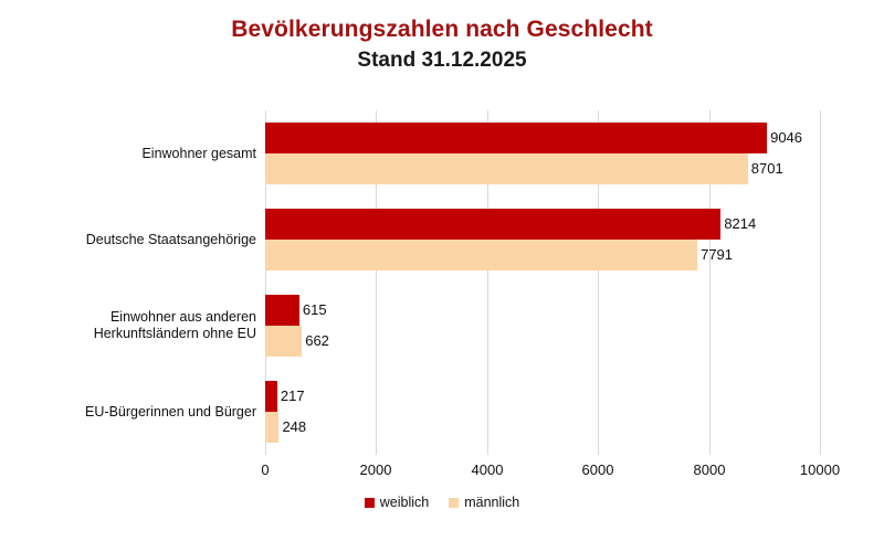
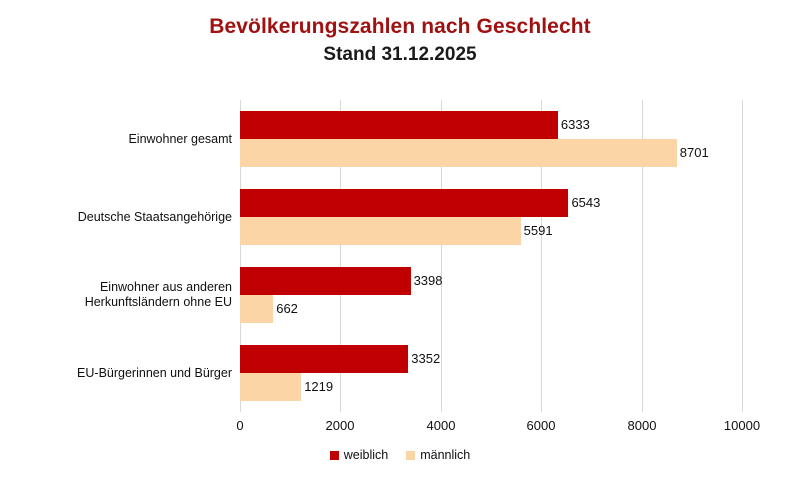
weiblich/Einwohner gesamt: 9046 -> 6333
weiblich/Deutsche Staatsangehörige: 8214 -> 6543
männlich/Deutsche Staatsangehörige: 7791 -> 5591
weiblich/Einwohner aus anderen Herkunftsländern ohne EU: 615 -> 3398
weiblich/EU-Bürgerinnen und Bürger: 217 -> 3352
männlich/EU-Bürgerinnen und Bürger: 248 -> 1219
